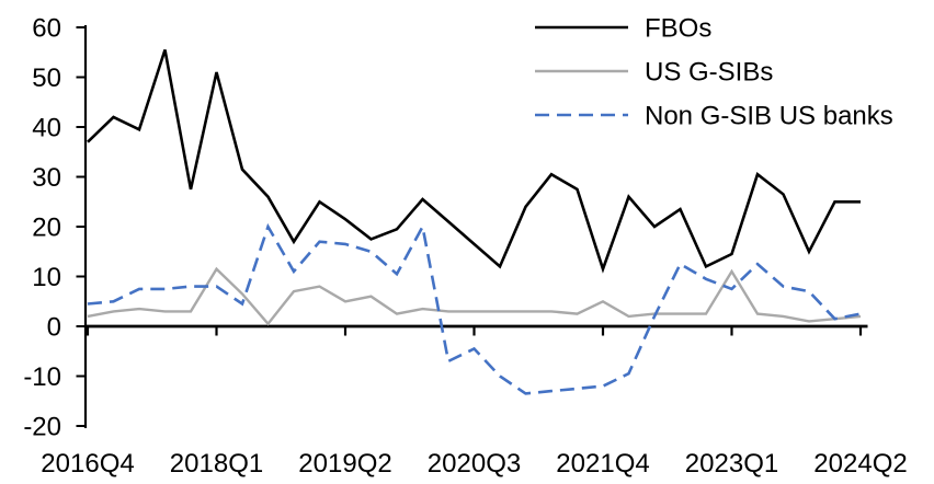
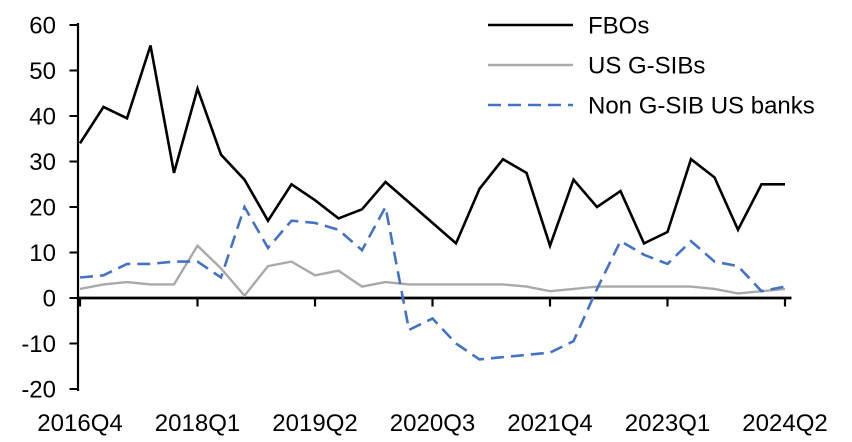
FBOs/2016Q4: 37 -> 34
FBOs/2018Q1: 51 -> 46
US G-SIBs/2021Q4: 5 -> 2
US G-SIBs/2023Q1: 11 -> 2
